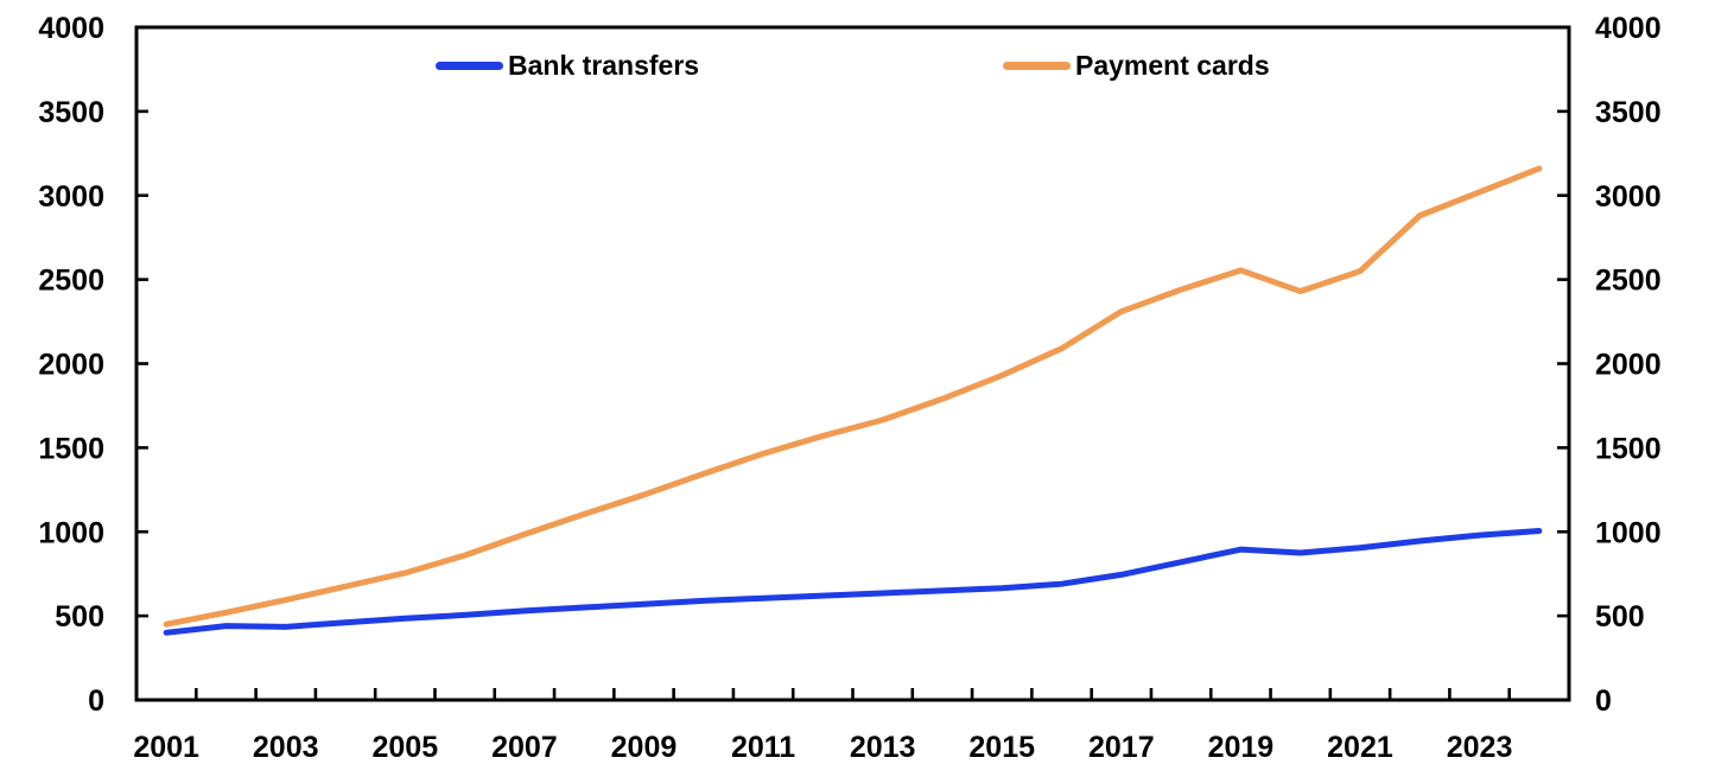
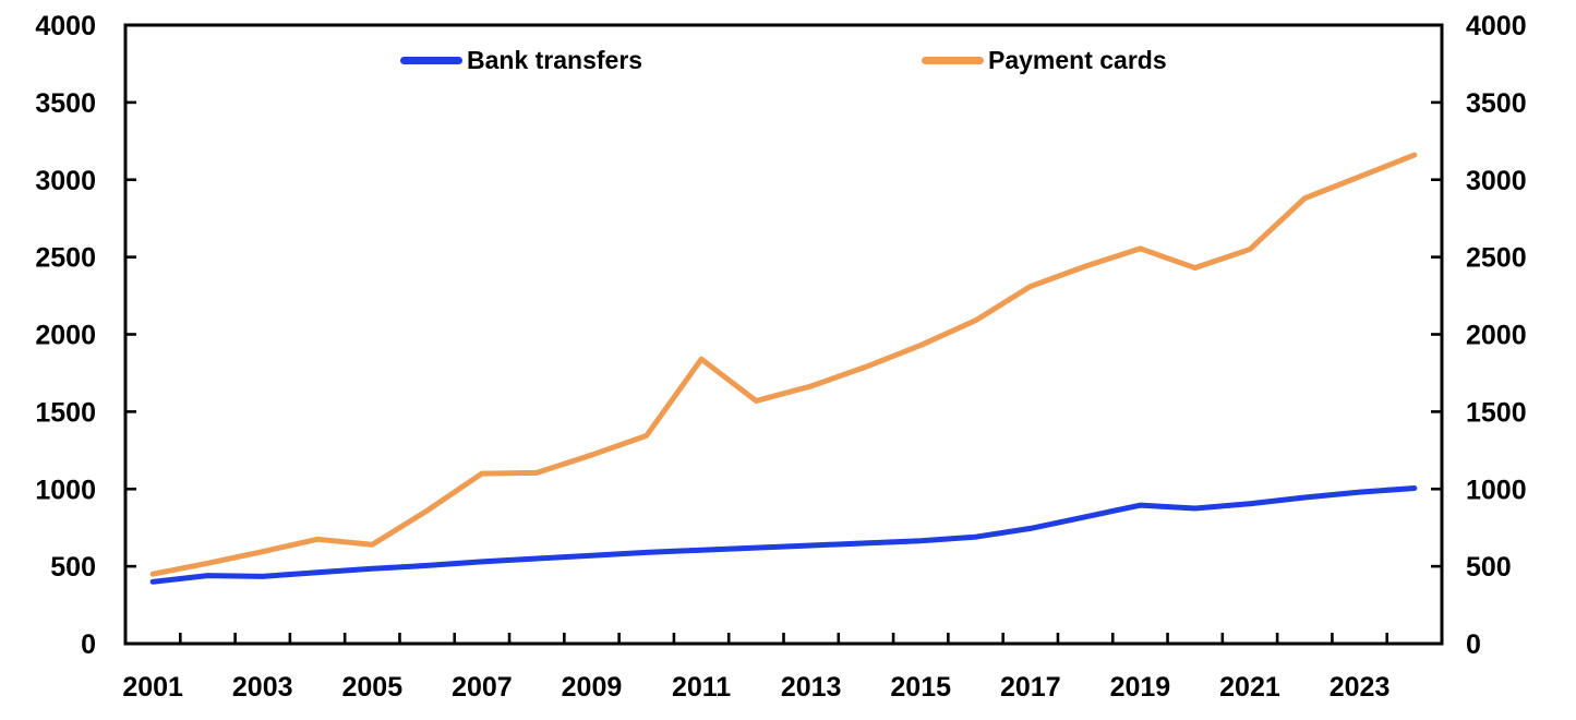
Payment cards/2005: 760 -> 640
Payment cards/2007: 980 -> 1100
Payment cards/2011: 1460 -> 1840
